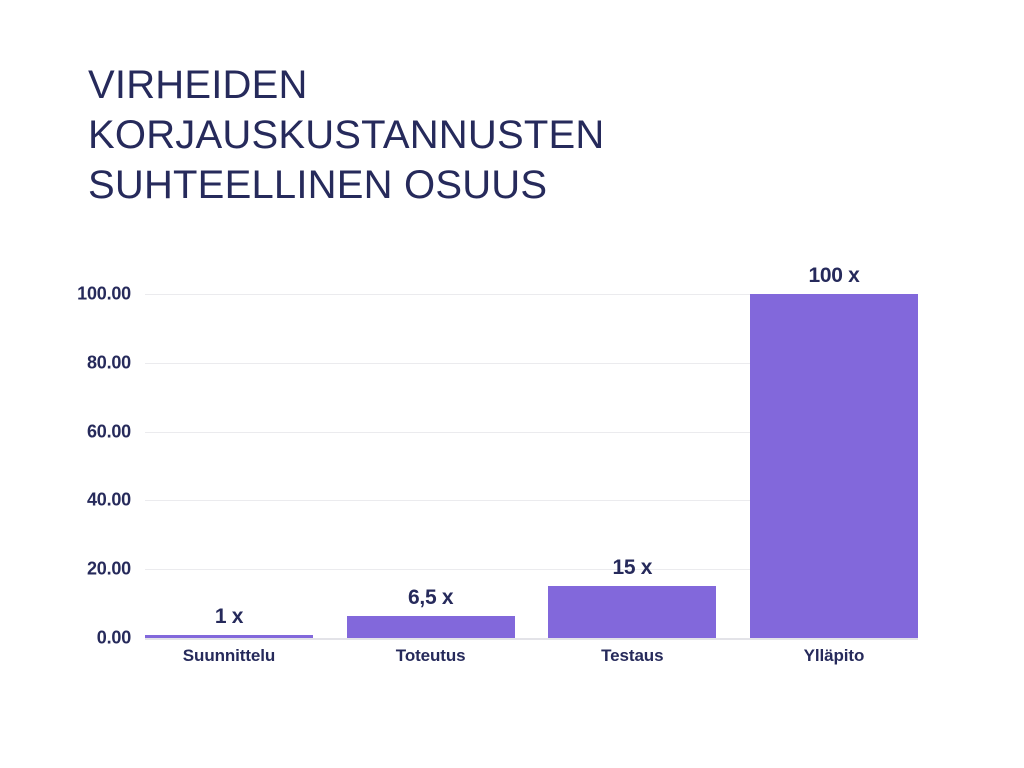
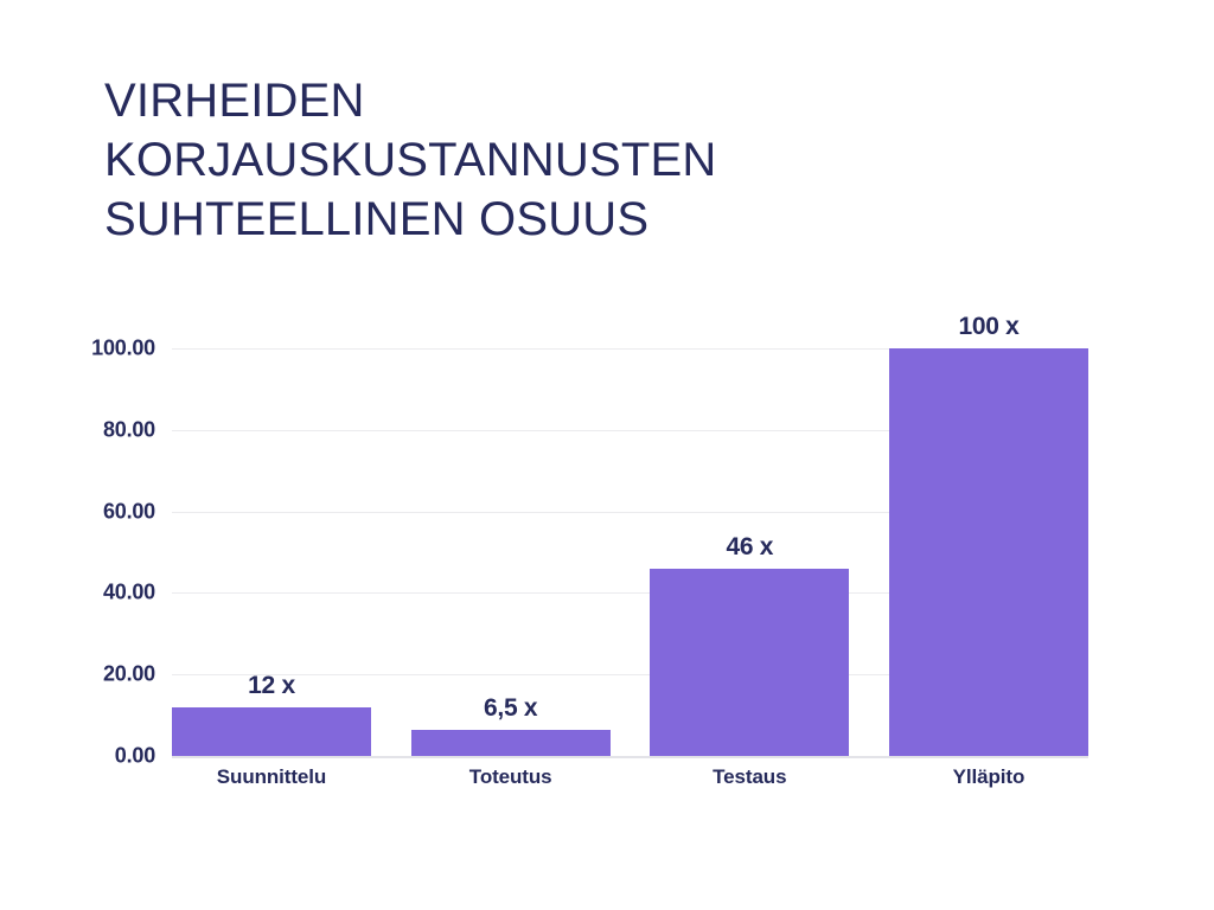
Suunnittelu: 1 -> 12
Testaus: 15 -> 46
